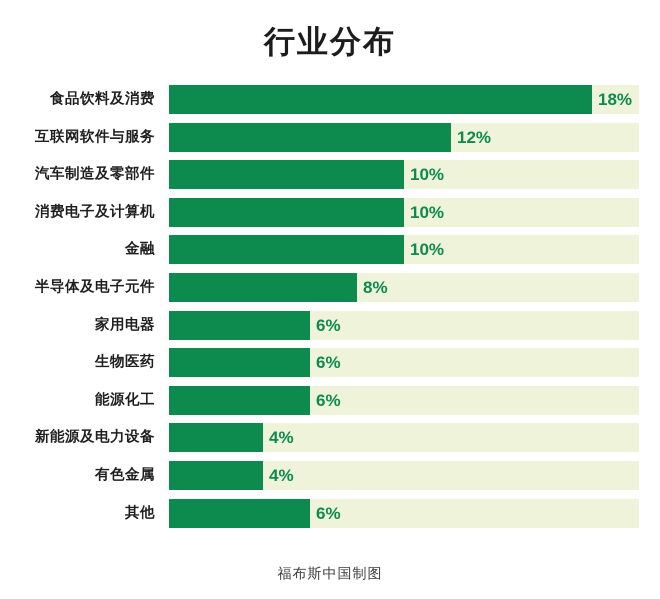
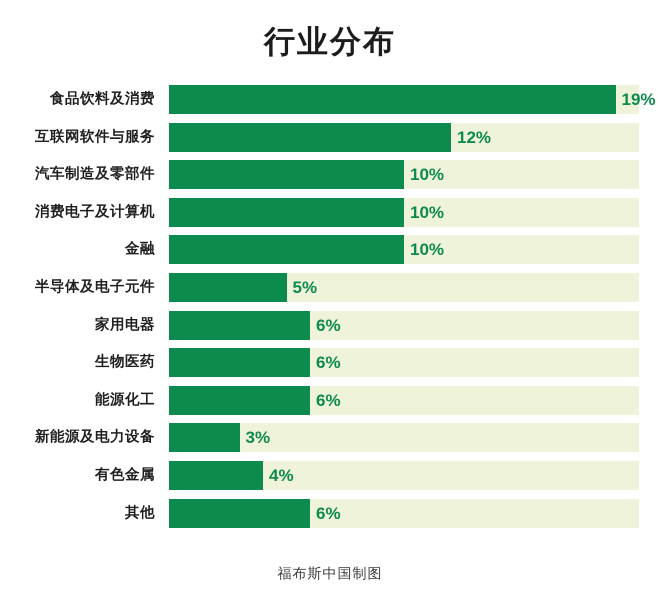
食品饮料及消费: 18% -> 19%
半导体及电子元件: 8% -> 5%
新能源及电力设备: 4% -> 3%
